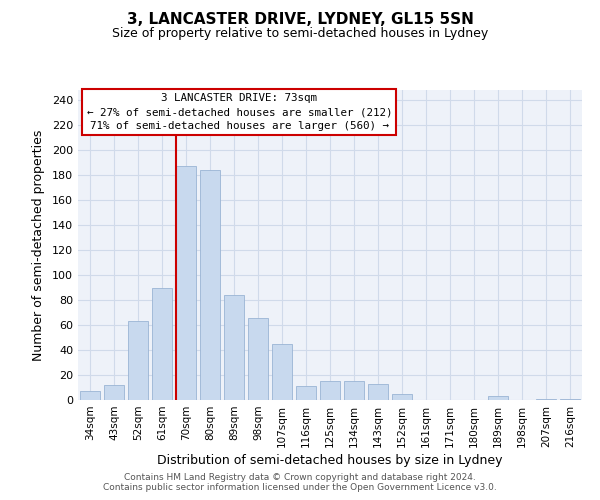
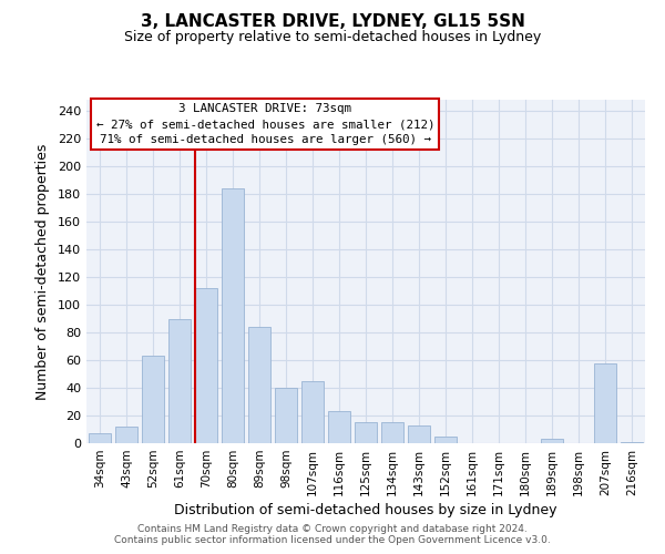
70sqm: 187 -> 112
98sqm: 66 -> 40
116sqm: 11 -> 23
207sqm: 1 -> 58
